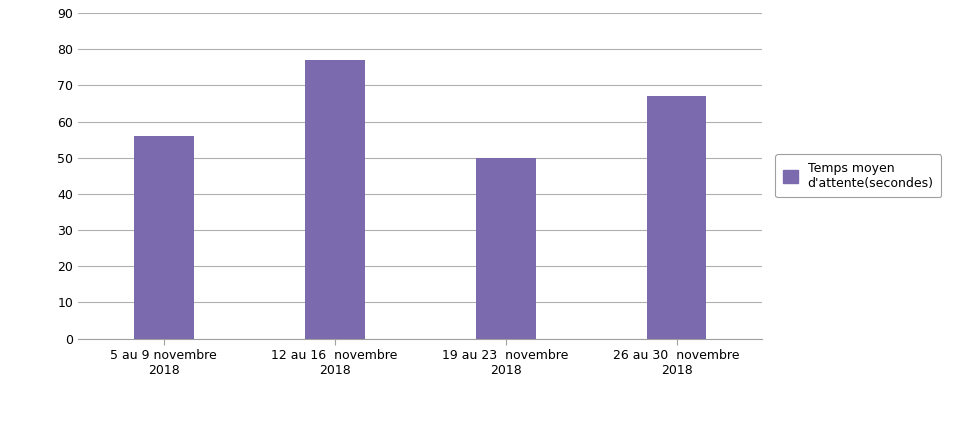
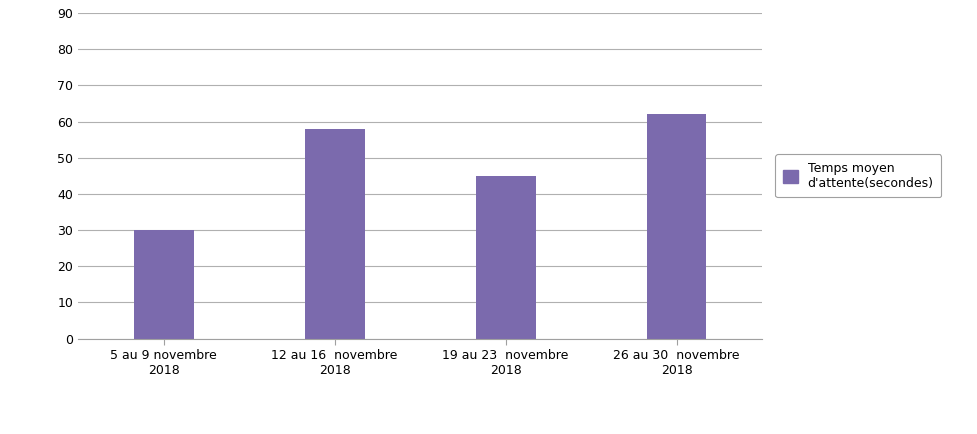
5 au 9 novembre 2018: 56 -> 30
12 au 16 novembre 2018: 77 -> 58
19 au 23 novembre 2018: 50 -> 45
26 au 30 novembre 2018: 67 -> 62
